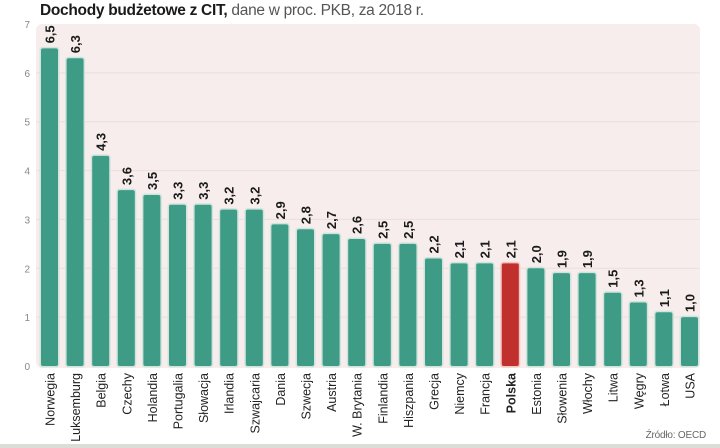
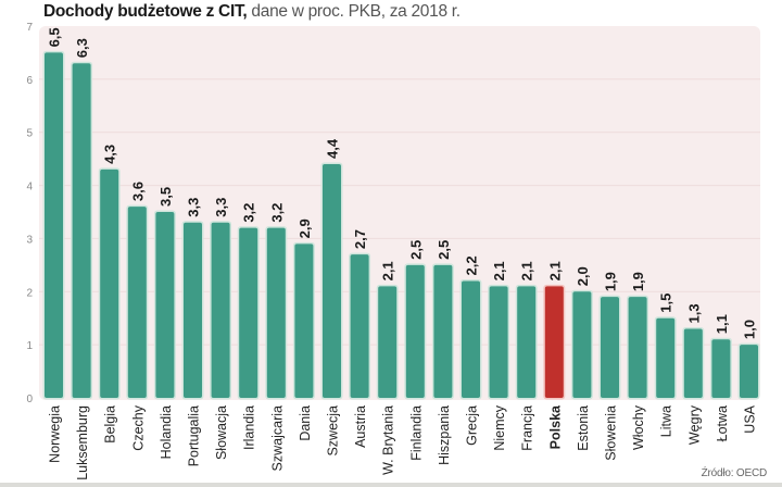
Szwecja: 2,8 -> 4,4
W. Brytania: 2,6 -> 2,1
